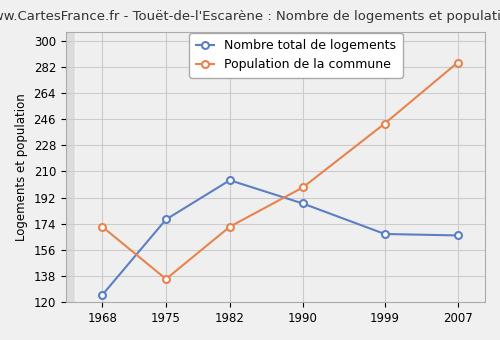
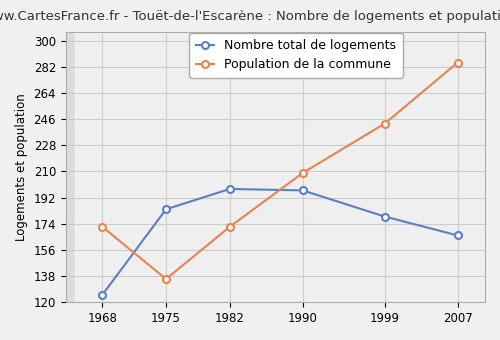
Nombre total de logements/1975: 177 -> 184
Nombre total de logements/1982: 204 -> 198
Nombre total de logements/1990: 188 -> 197
Population de la commune/1990: 199 -> 209
Nombre total de logements/1999: 167 -> 179
